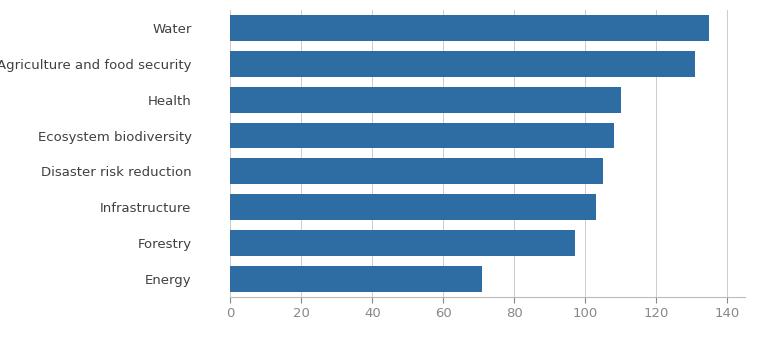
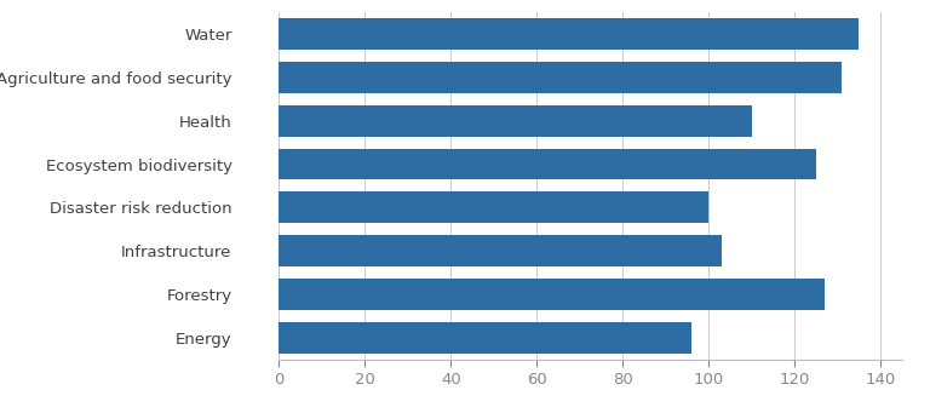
Ecosystem biodiversity: 108 -> 125
Disaster risk reduction: 105 -> 100
Forestry: 97 -> 127
Energy: 71 -> 96
